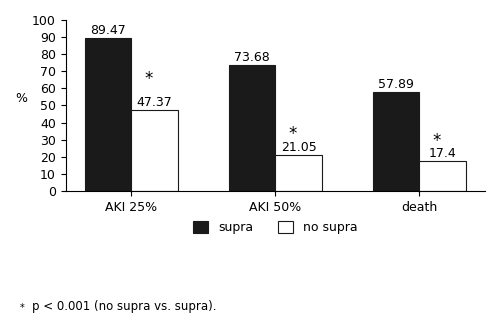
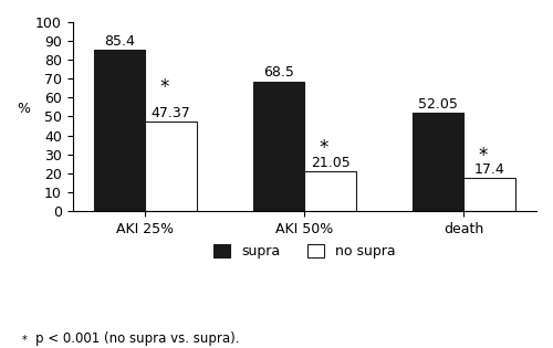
supra/AKI 25%: 89.47 -> 85.4
supra/AKI 50%: 73.68 -> 68.5
supra/death: 57.89 -> 52.05
